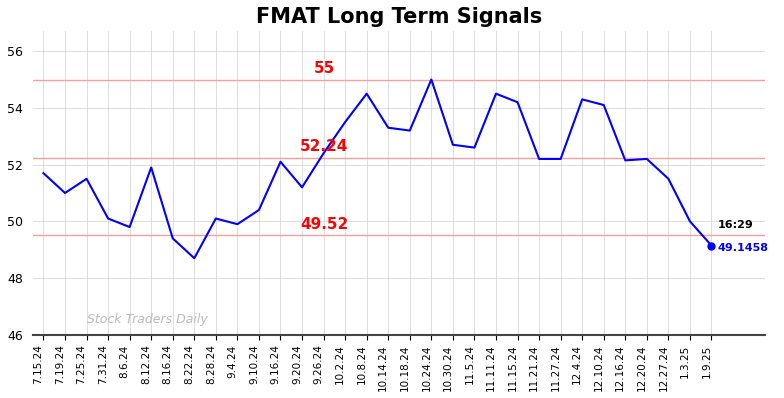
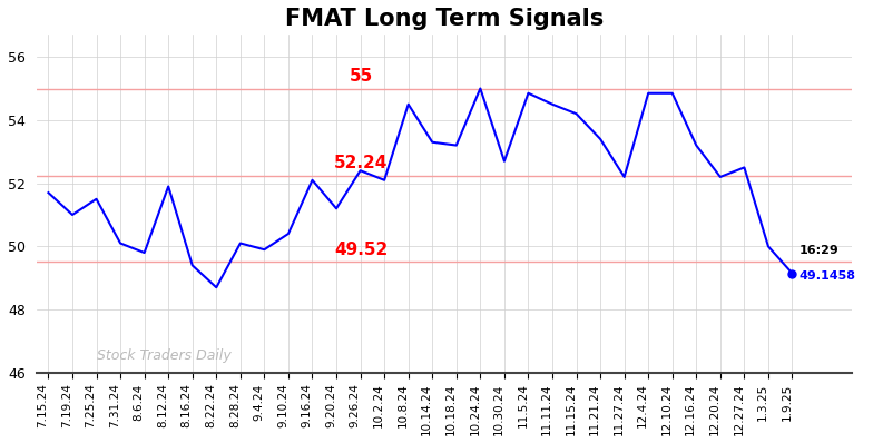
10.2.24: 53.50 -> 52.10
11.5.24: 52.60 -> 54.85
11.21.24: 52.20 -> 53.40
12.4.24: 54.30 -> 54.85
12.10.24: 54.10 -> 54.85
12.16.24: 52.15 -> 53.20
12.27.24: 51.50 -> 52.50
